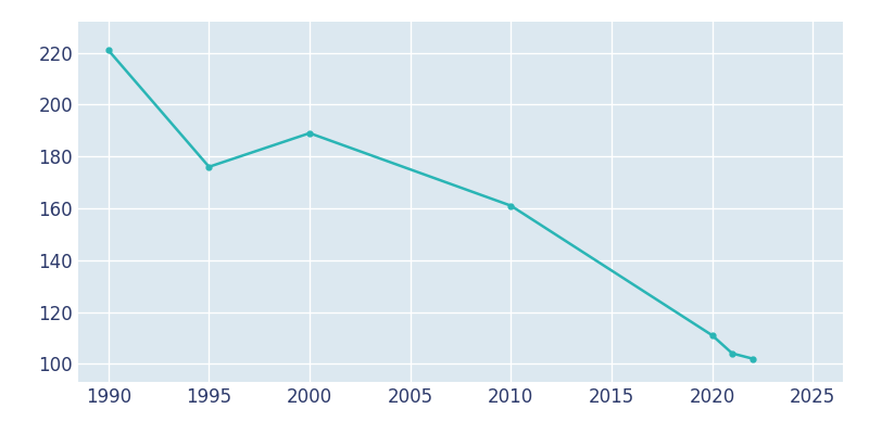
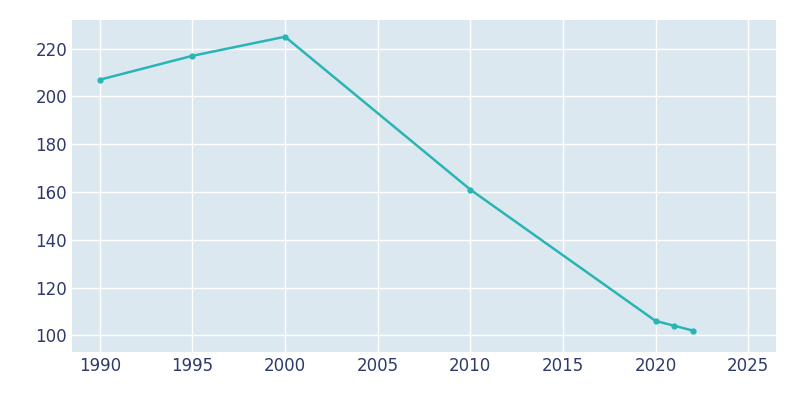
1990: 221 -> 207
1995: 176 -> 217
2000: 189 -> 225
2020: 111 -> 106
